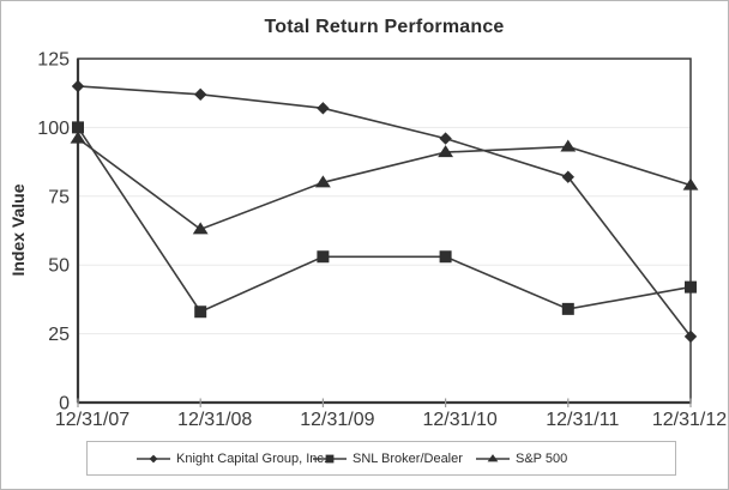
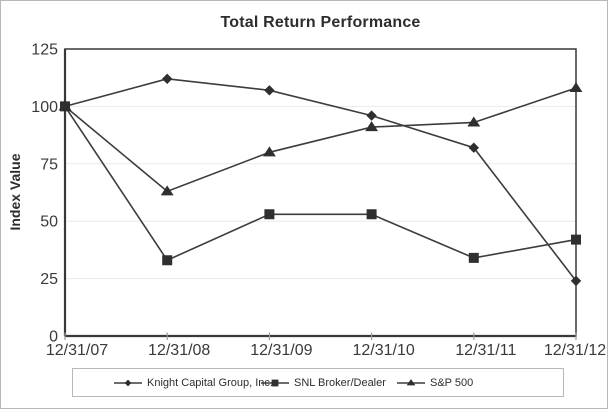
Knight Capital Group, Inc./12/31/07: 115 -> 100
S&P 500/12/31/07: 96 -> 100
S&P 500/12/31/12: 79 -> 108
